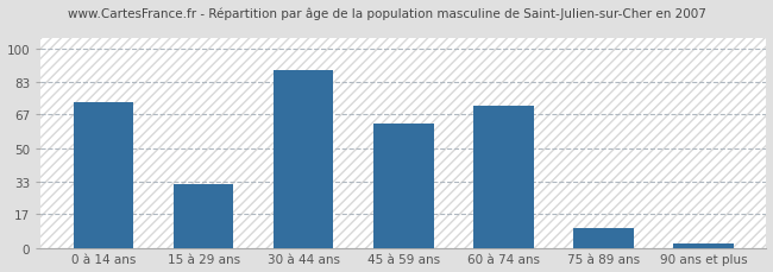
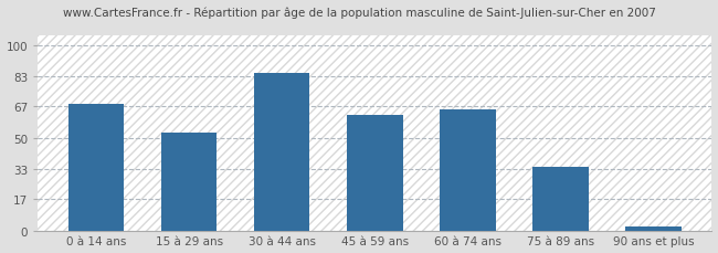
0 à 14 ans: 73 -> 68
15 à 29 ans: 32 -> 53
30 à 44 ans: 89 -> 85
60 à 74 ans: 71 -> 65
75 à 89 ans: 10 -> 34
